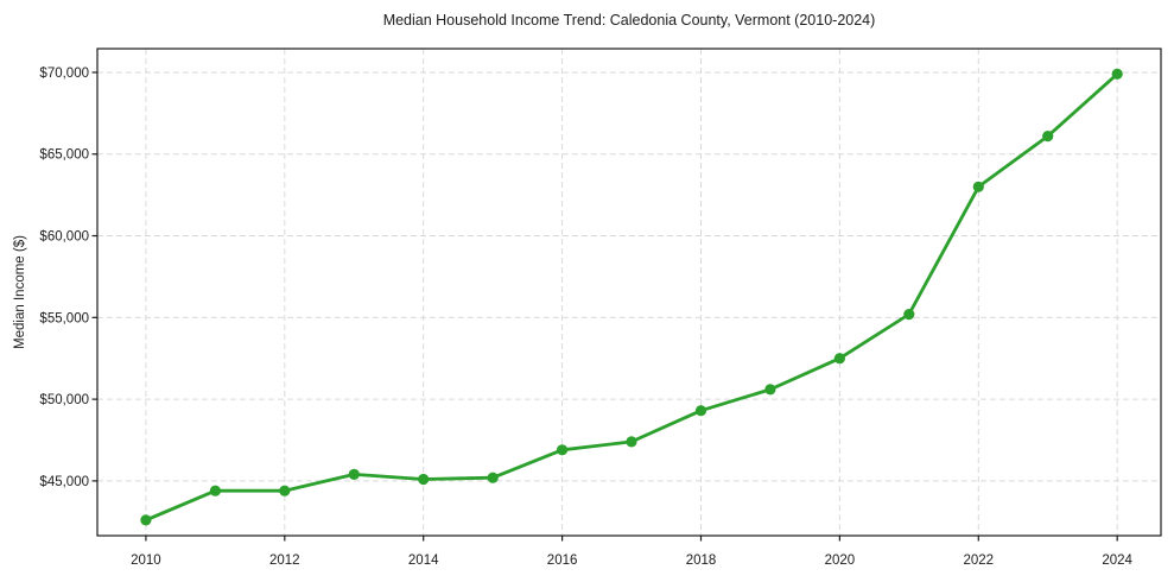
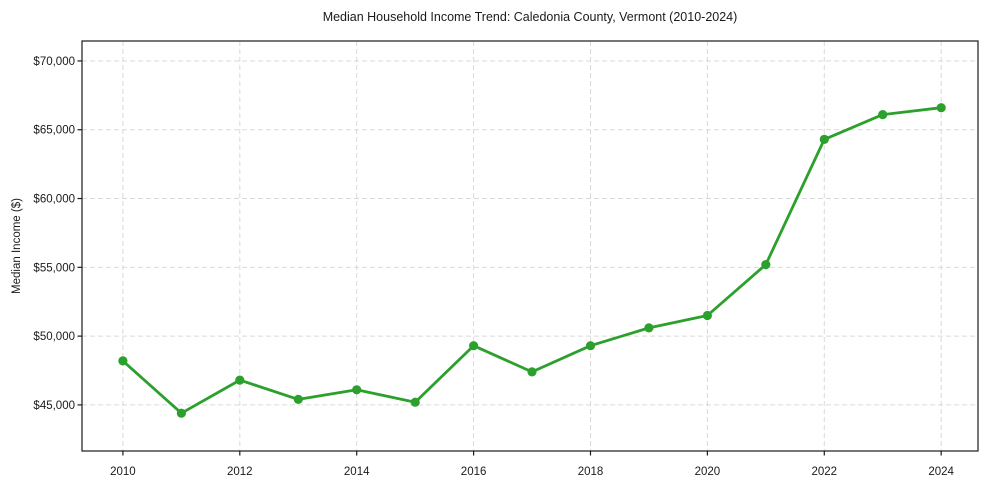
2010: $42600 -> $48200
2012: $44400 -> $46800
2014: $45100 -> $46100
2016: $46900 -> $49300
2020: $52500 -> $51500
2022: $63000 -> $64300
2024: $69900 -> $66600
